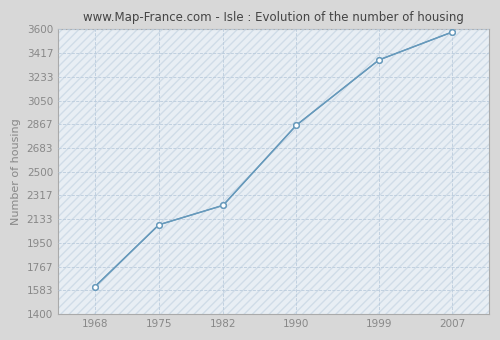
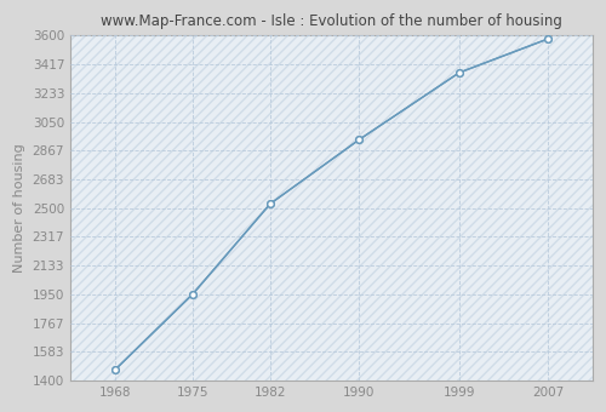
1968: 1610 -> 1470
1975: 2090 -> 1950
1982: 2240 -> 2530
1990: 2860 -> 2940
